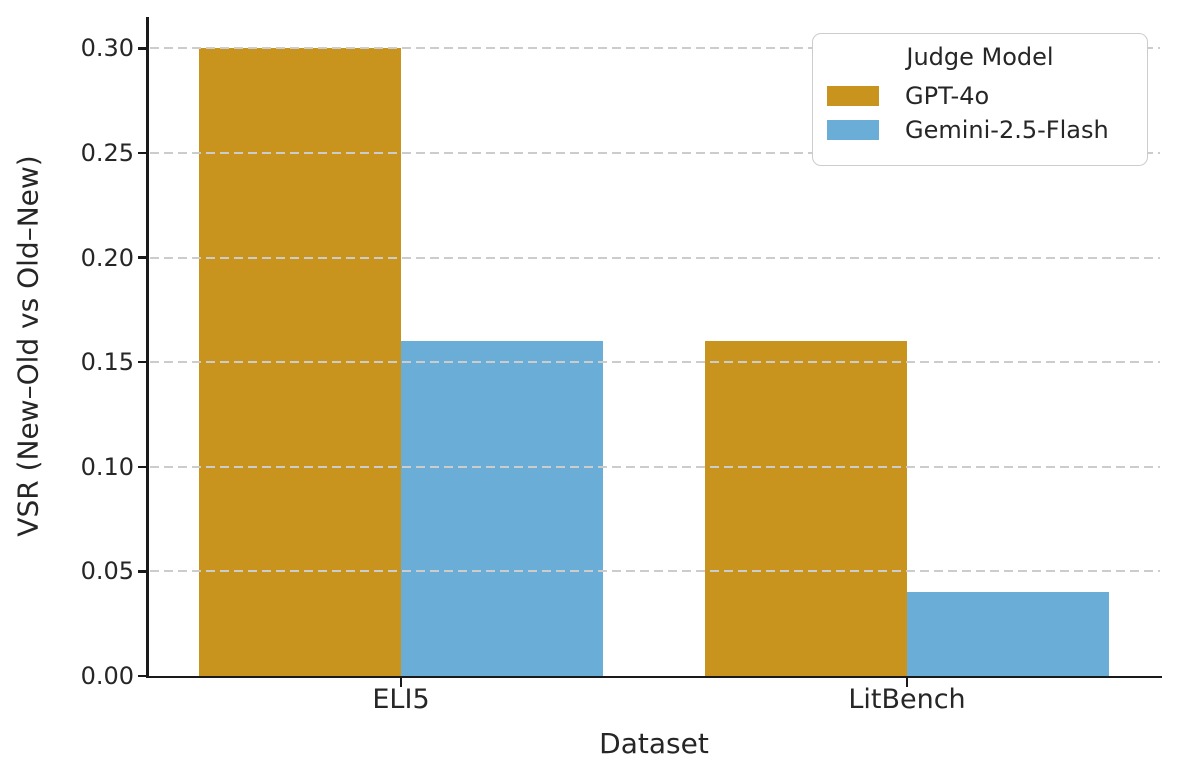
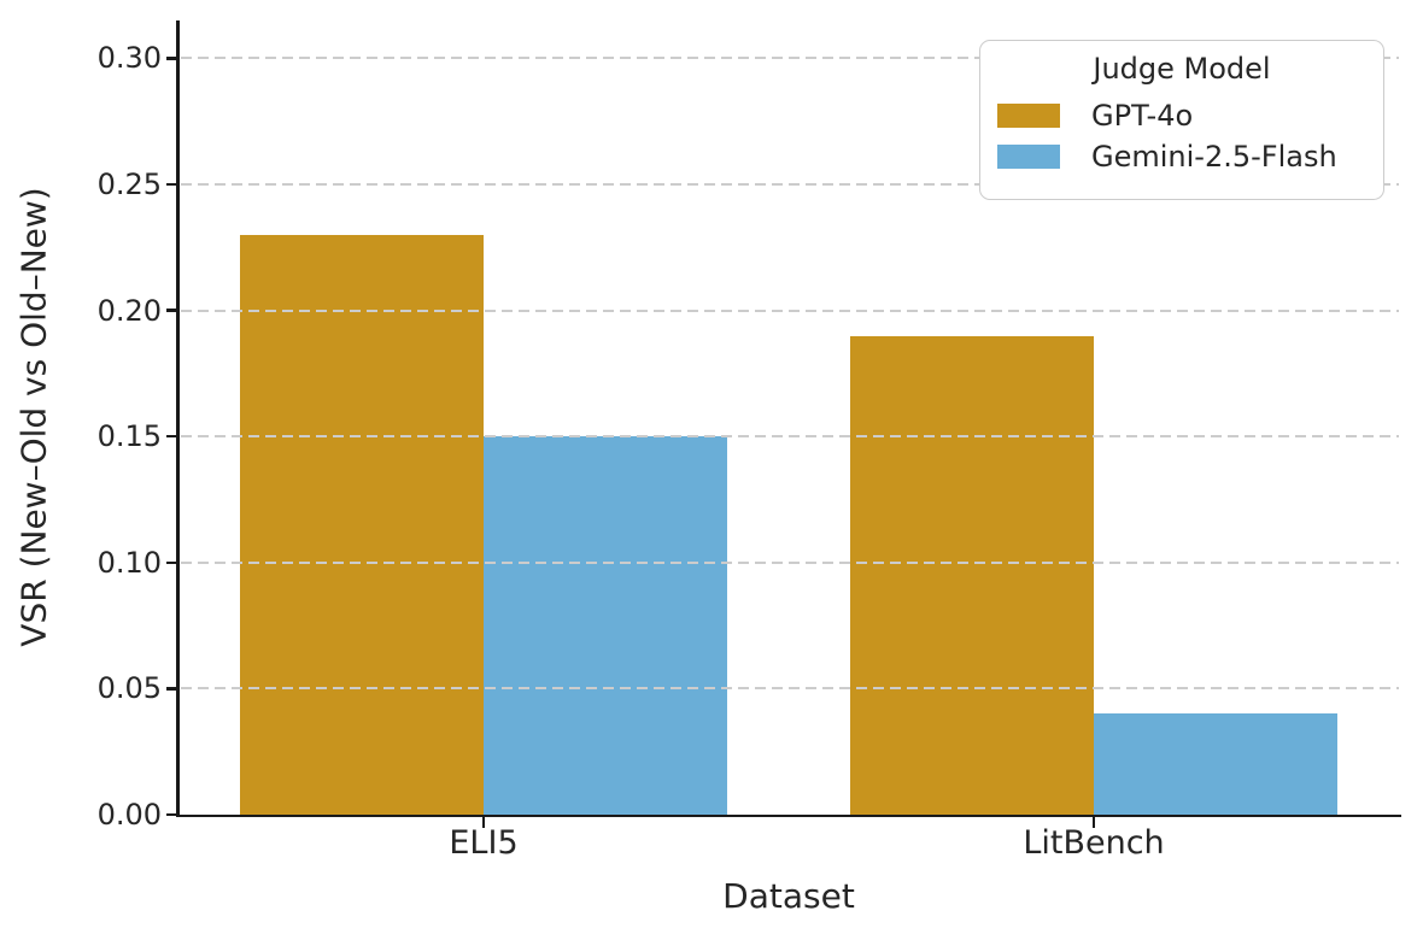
GPT-4o/ELI5: 0.30 -> 0.23
Gemini-2.5-Flash/ELI5: 0.16 -> 0.15
GPT-4o/LitBench: 0.16 -> 0.19
